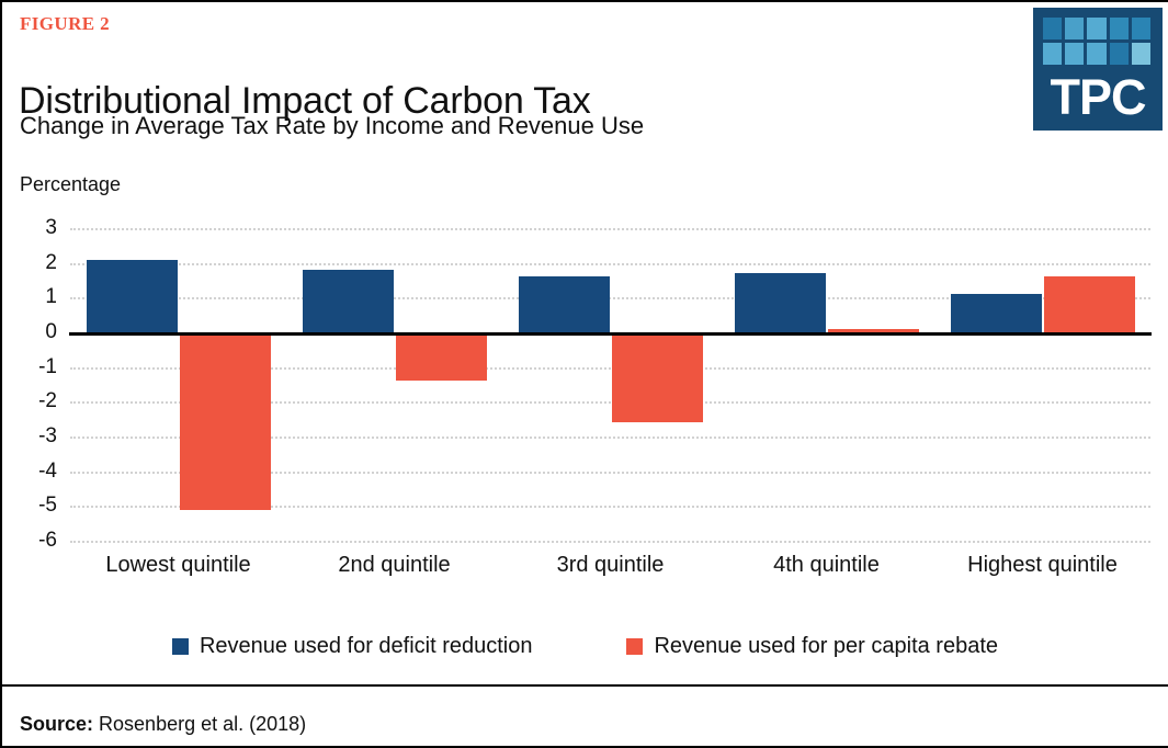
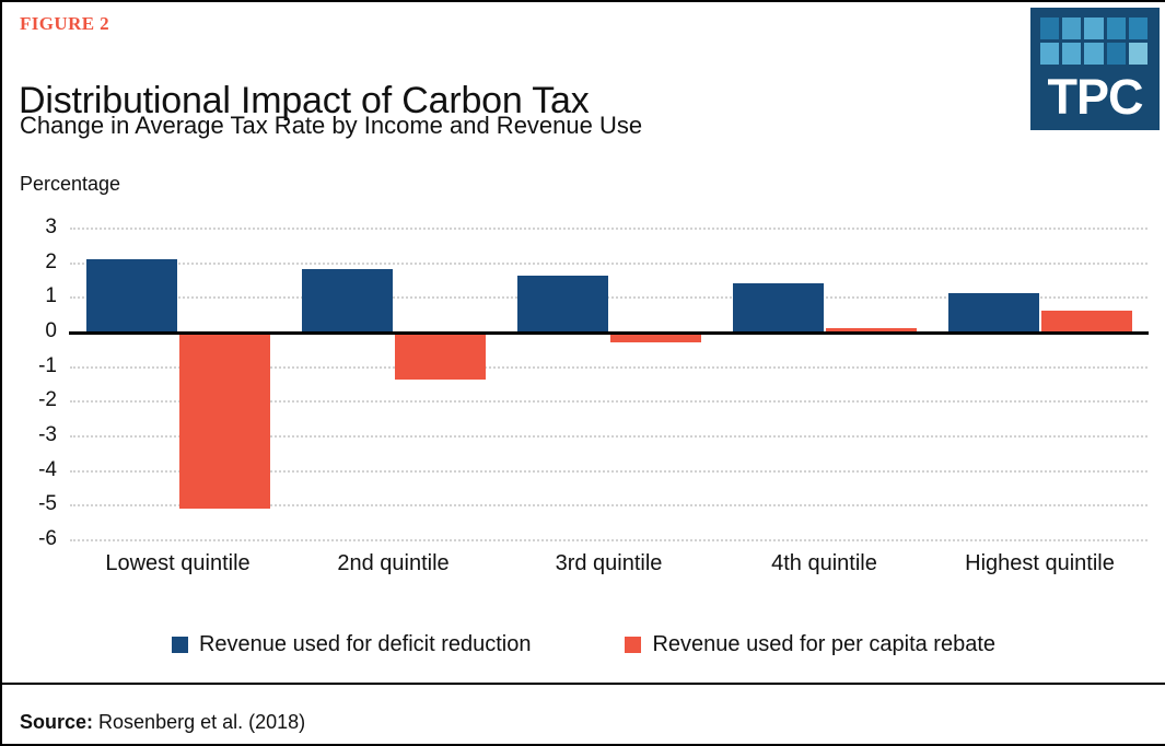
Revenue used for per capita rebate/3rd quintile: -2.6 -> -0.3
Revenue used for deficit reduction/4th quintile: 1.7 -> 1.4
Revenue used for per capita rebate/Highest quintile: 1.6 -> 0.6
